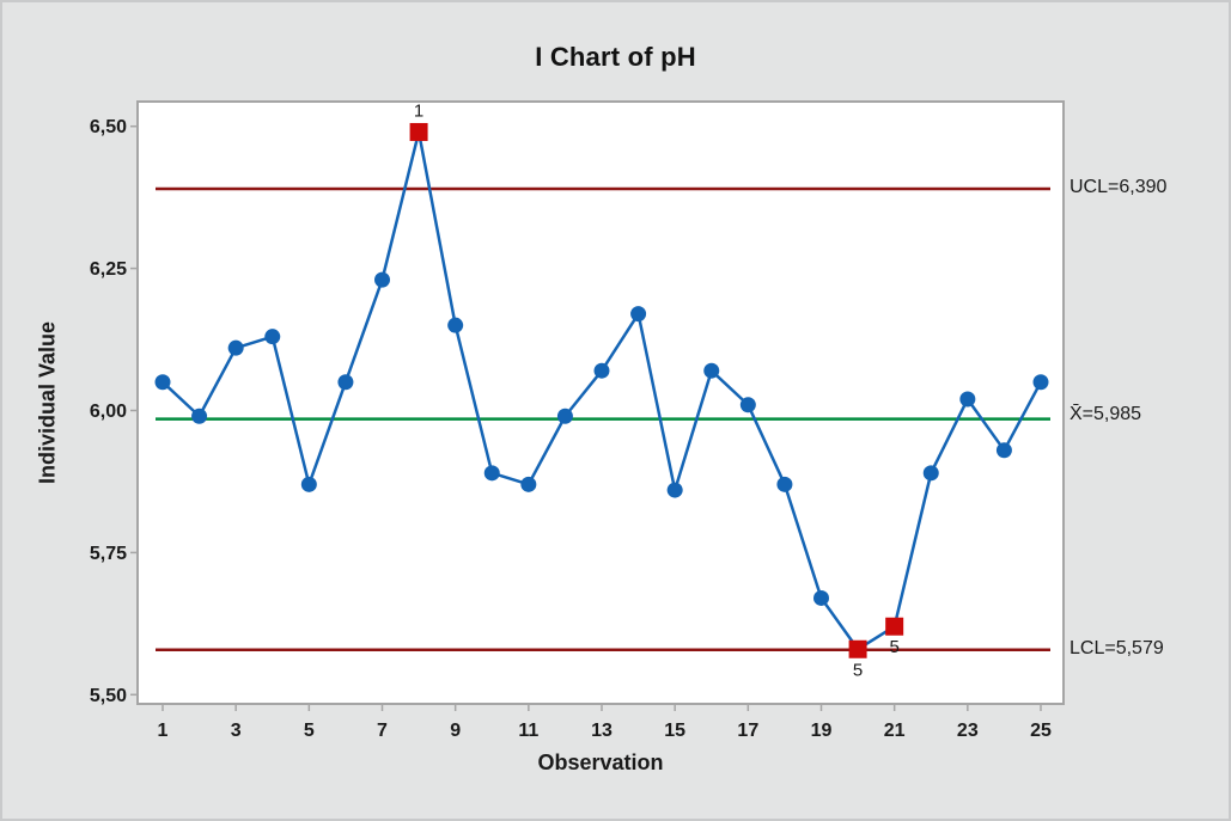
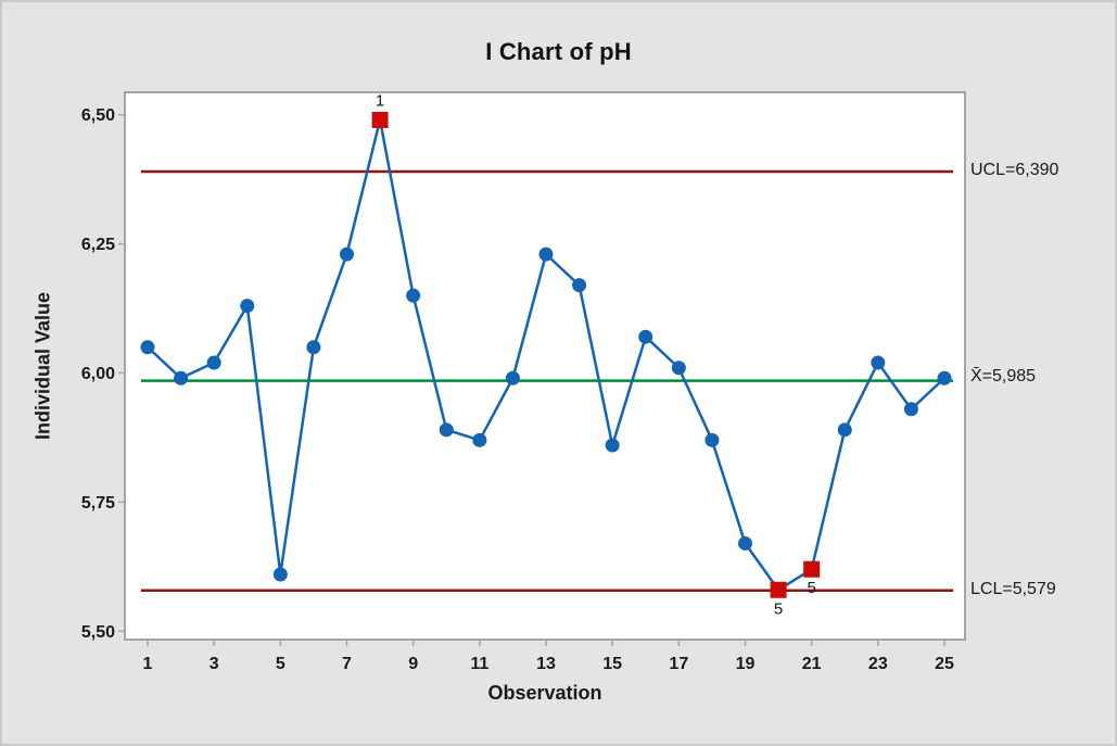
3: 6,11 -> 6,02
5: 5,87 -> 5,61
13: 6,07 -> 6,23
25: 6,05 -> 5,99
